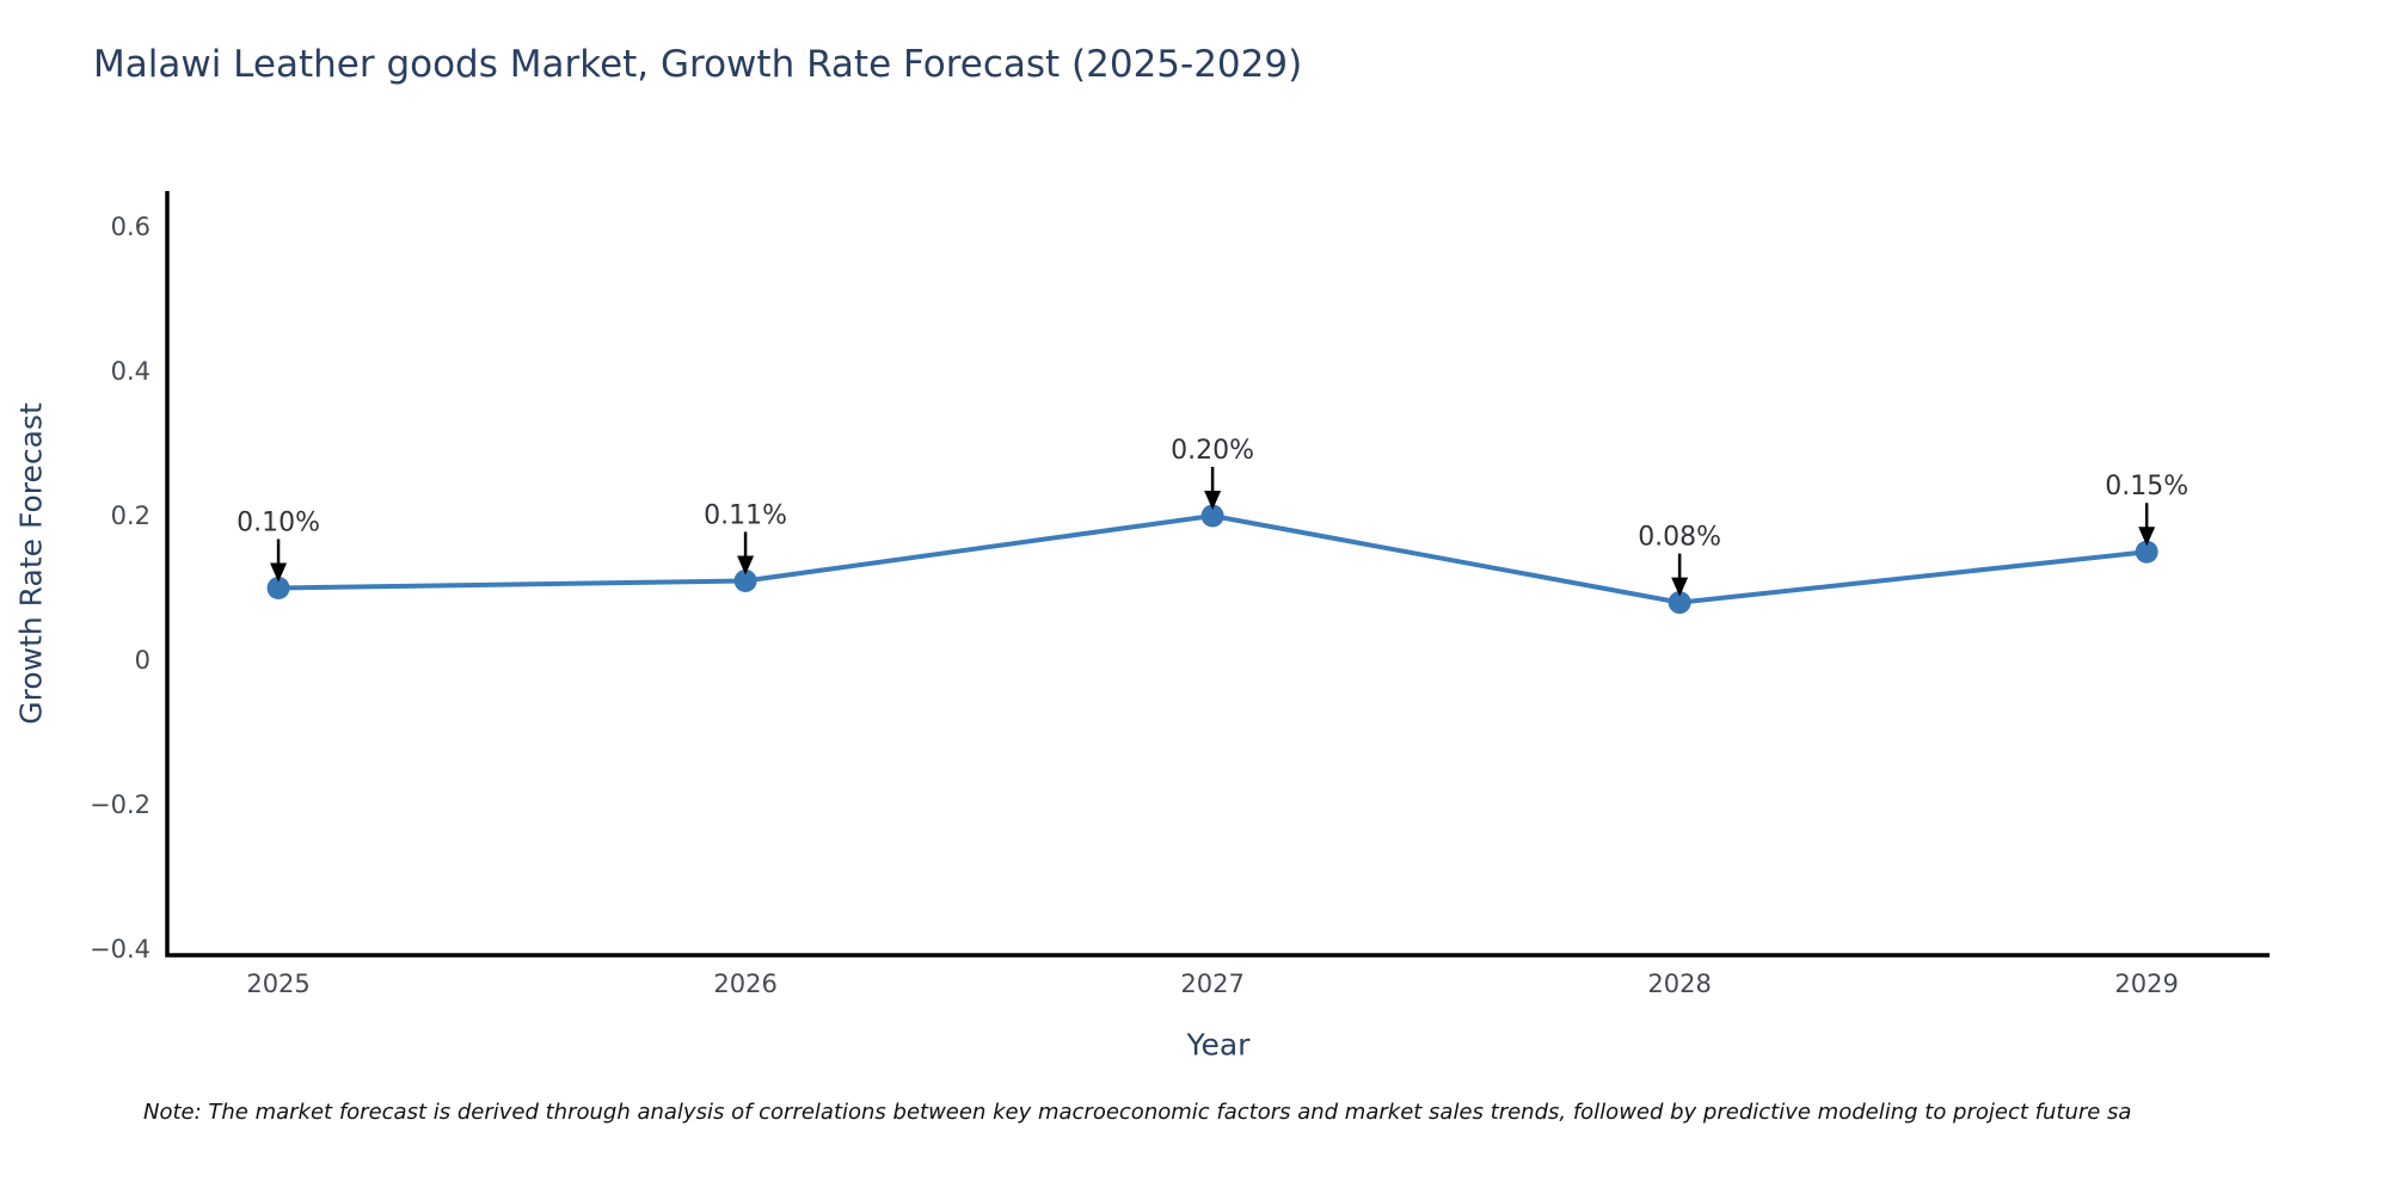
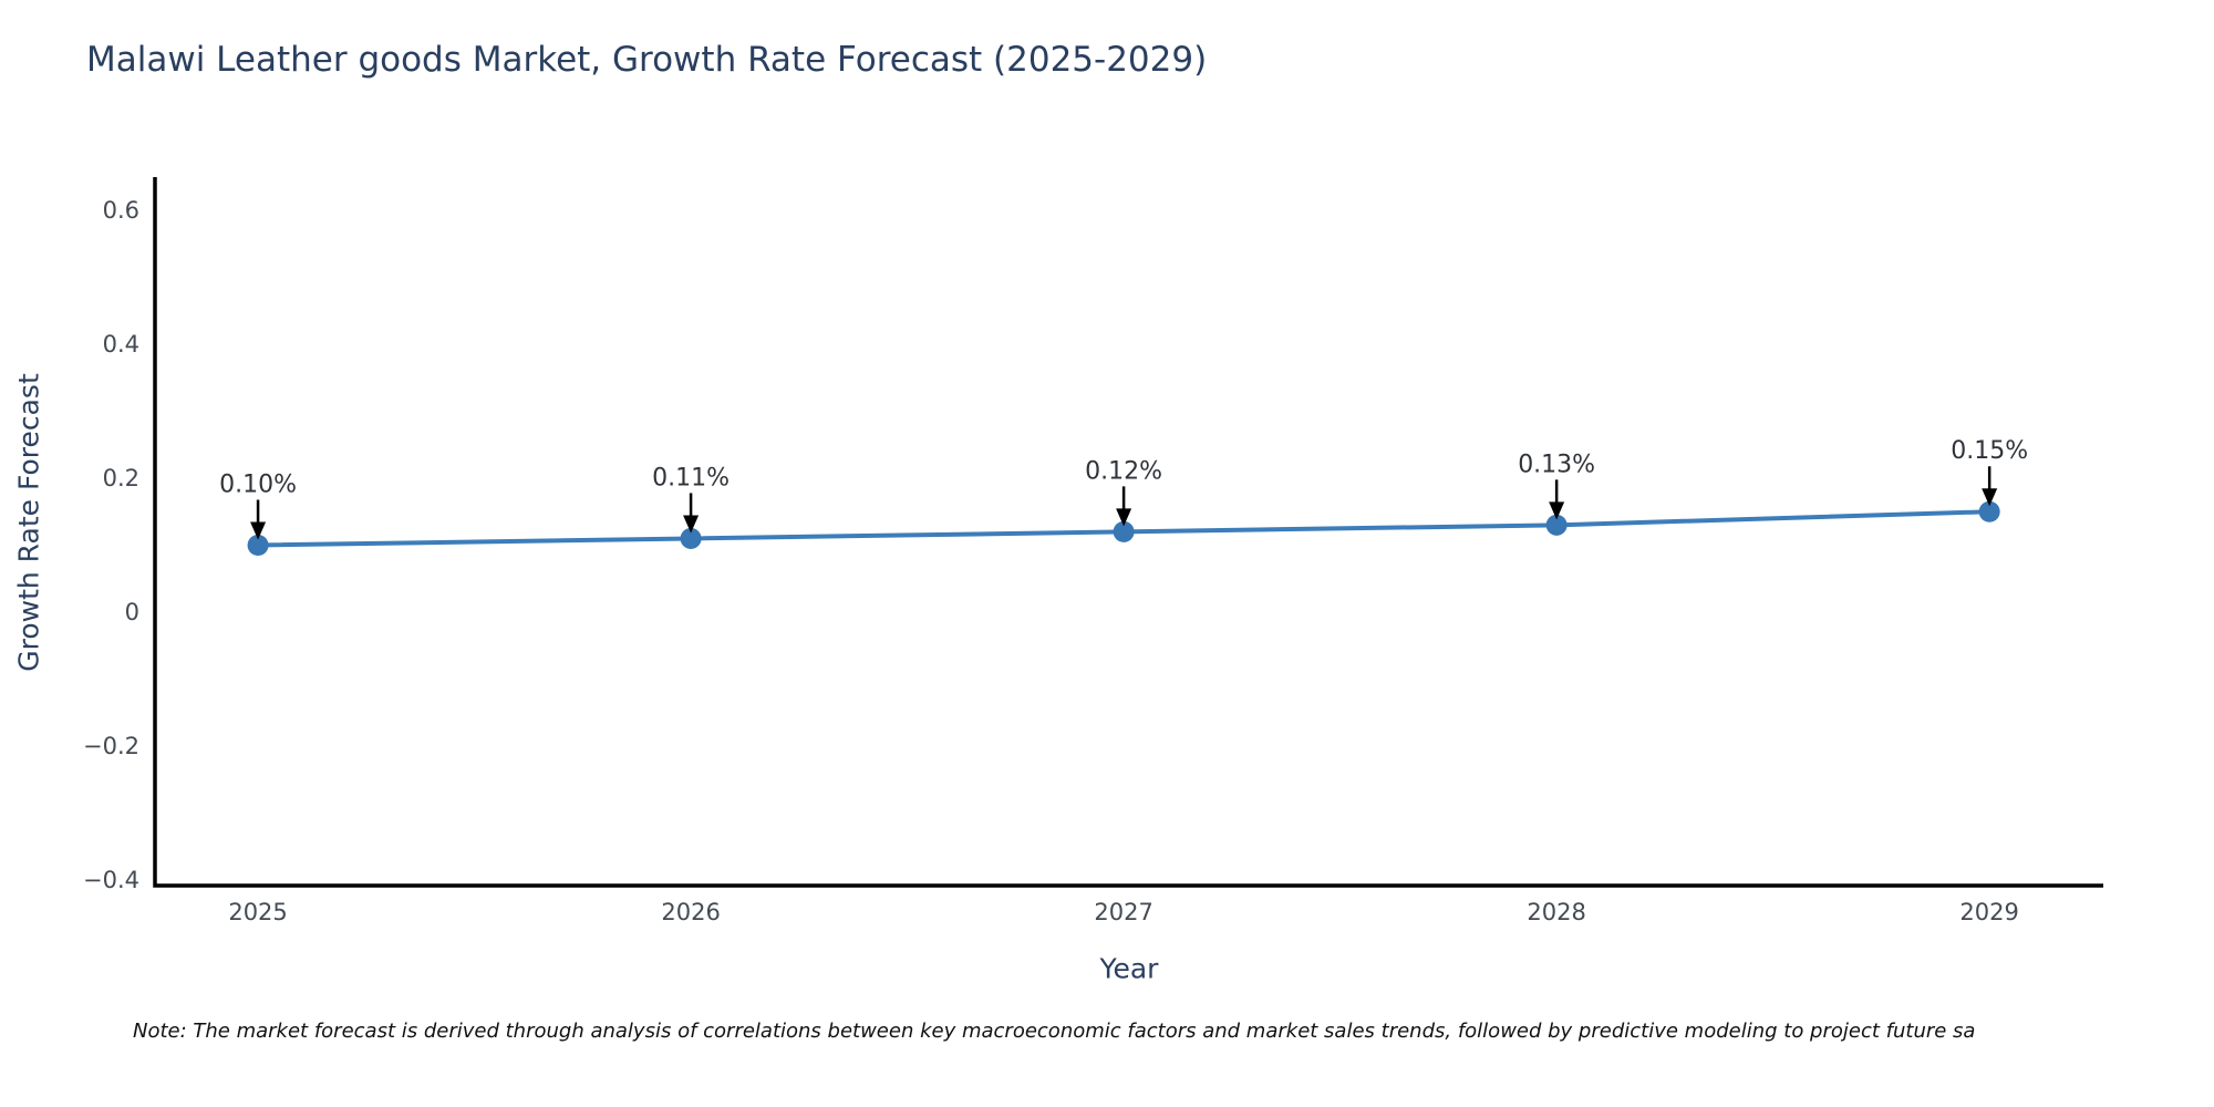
2027: 0.20% -> 0.12%
2028: 0.08% -> 0.13%
